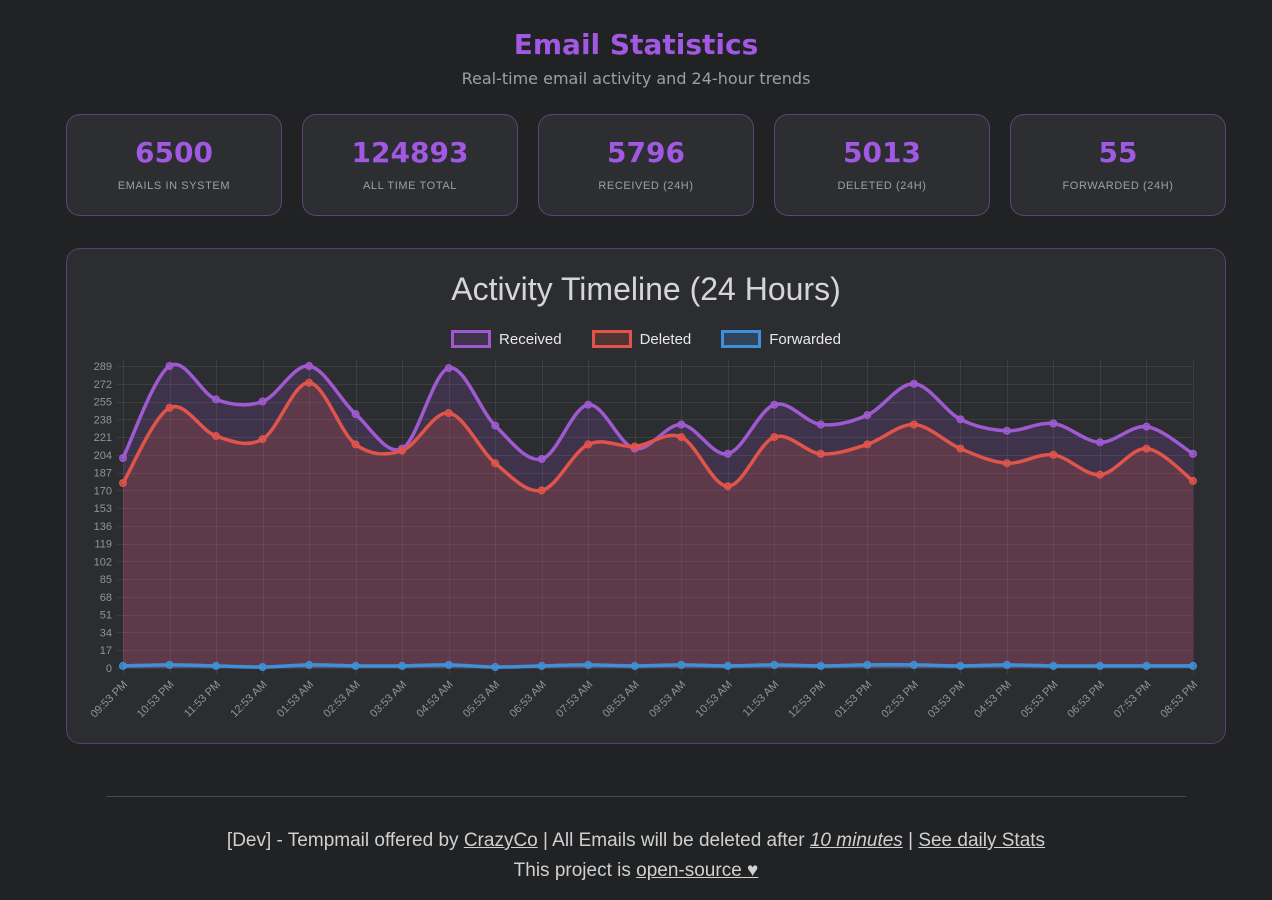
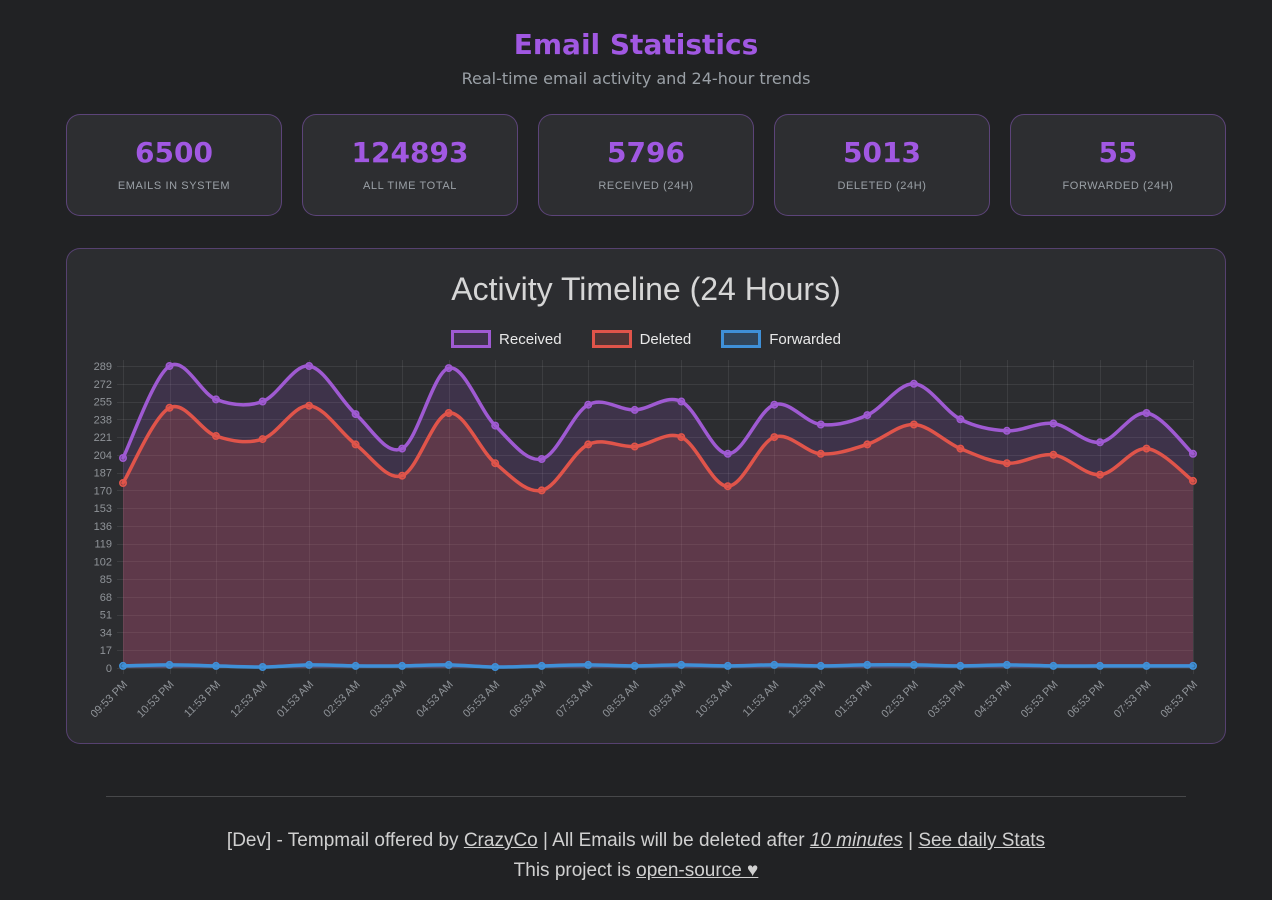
Deleted/01:53 AM: 273 -> 251
Deleted/03:53 AM: 208 -> 184
Received/08:53 AM: 210 -> 247
Received/09:53 AM: 233 -> 255
Received/07:53 PM: 231 -> 244
